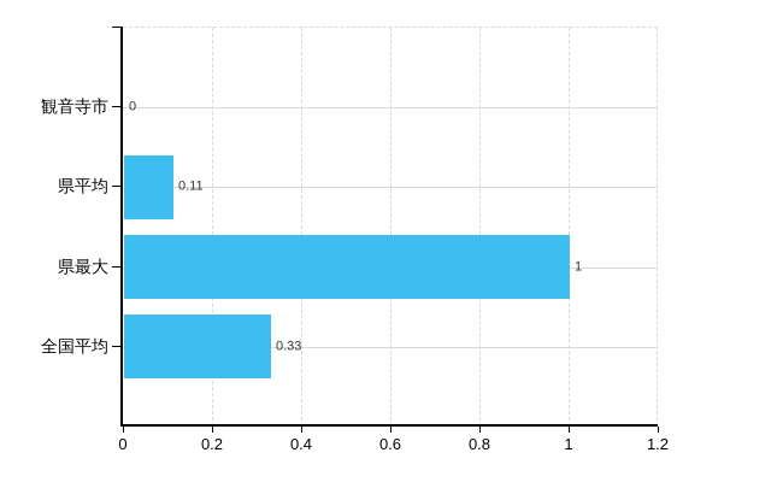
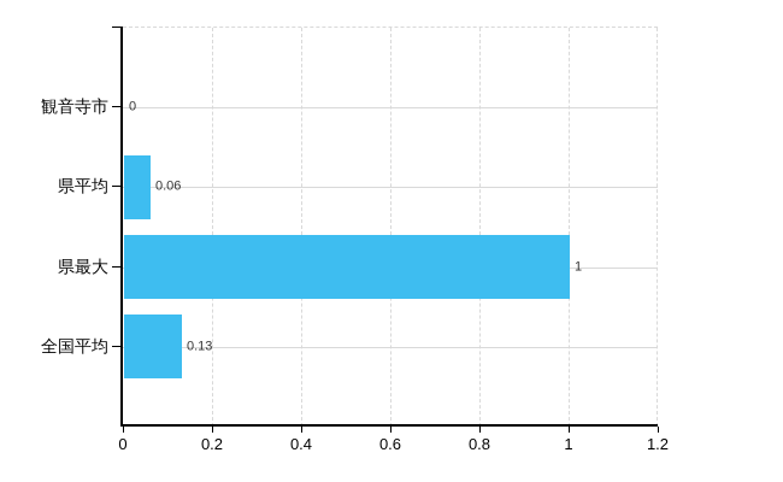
県平均: 0.11 -> 0.06
全国平均: 0.33 -> 0.13
